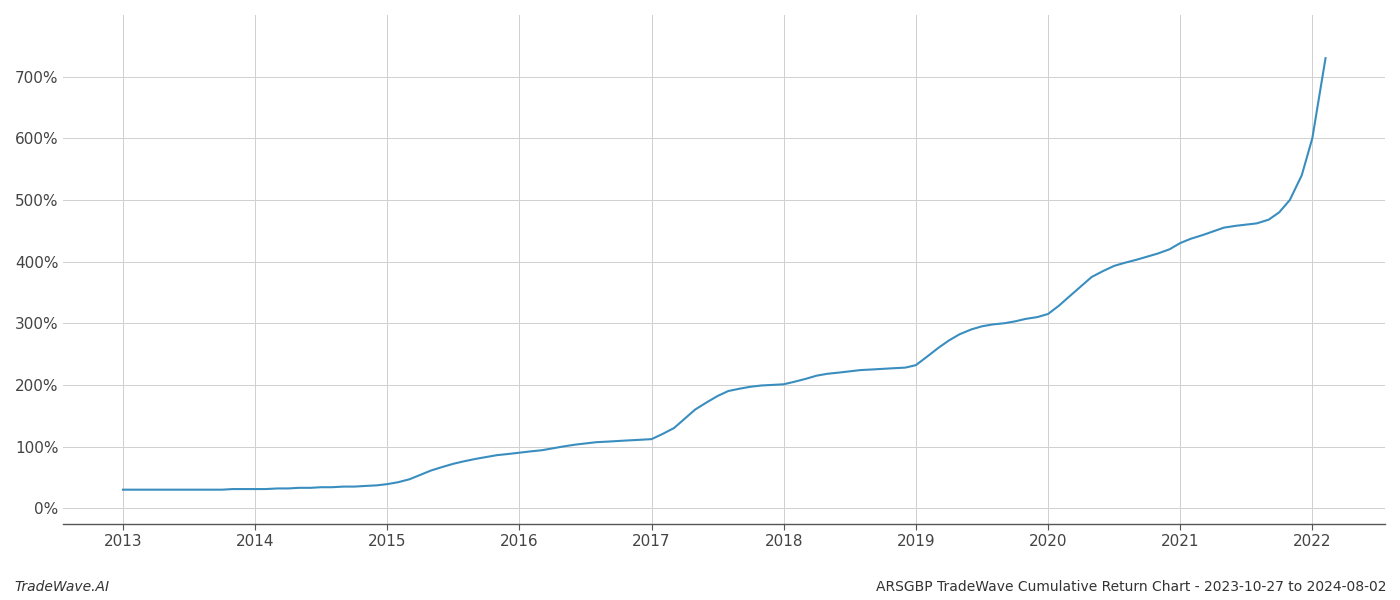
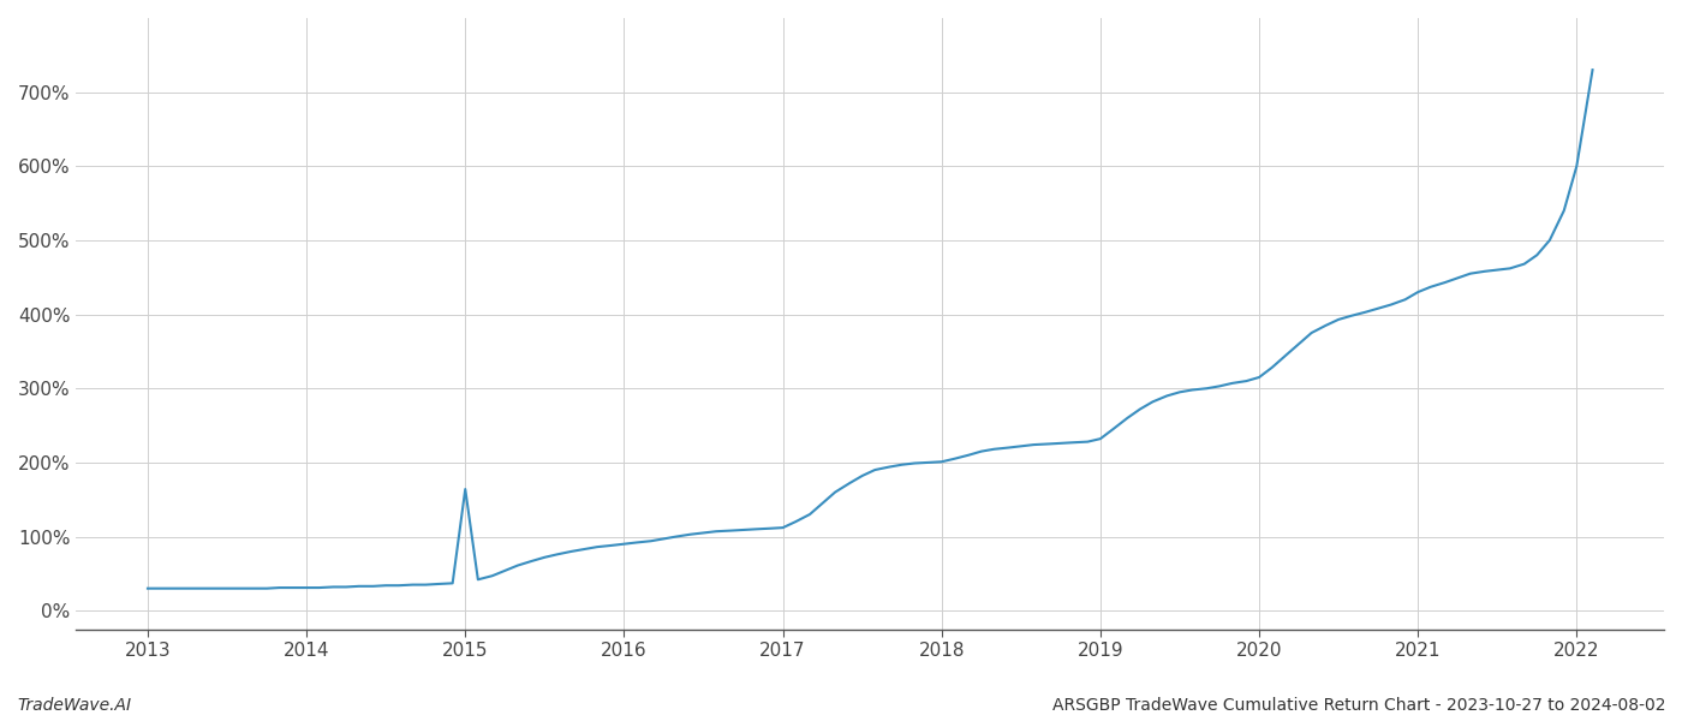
2015: 39% -> 164%
